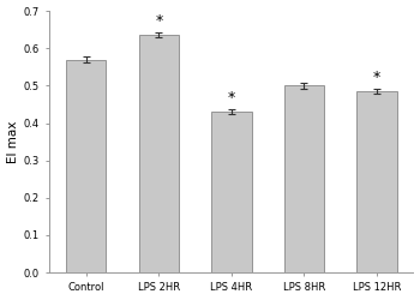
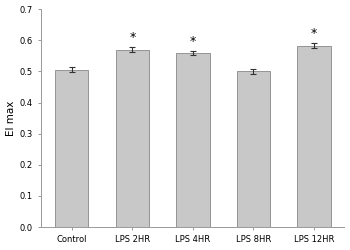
Control: 0.570 -> 0.505
LPS 2HR: 0.635 -> 0.570
LPS 4HR: 0.430 -> 0.558
LPS 12HR: 0.485 -> 0.583
